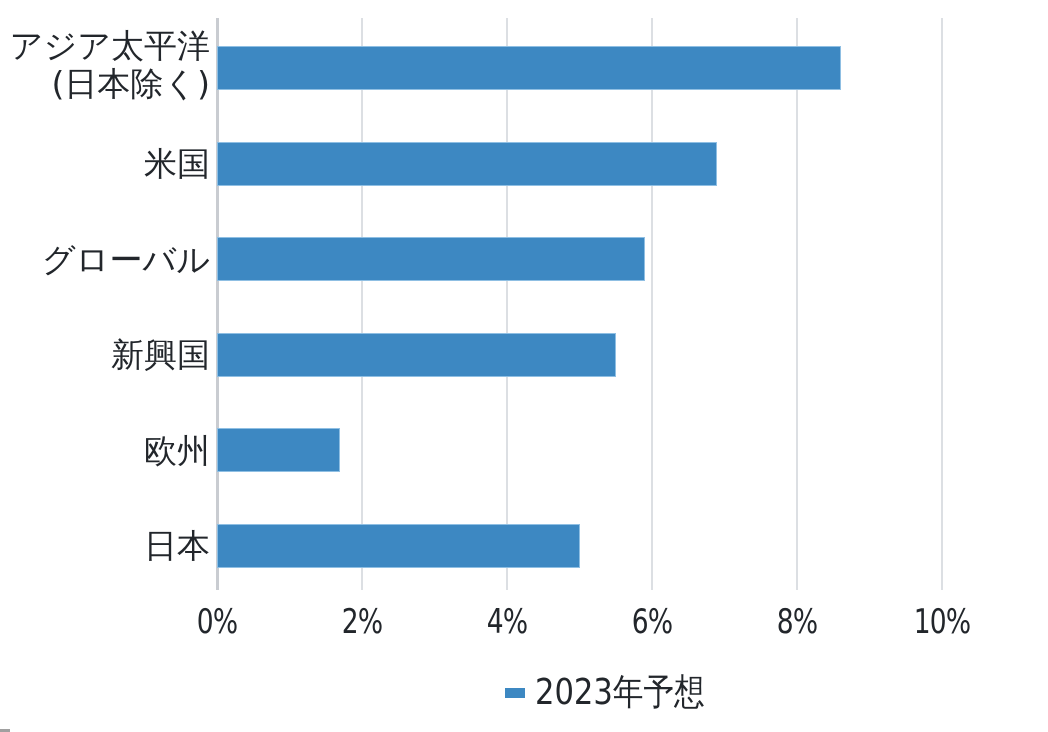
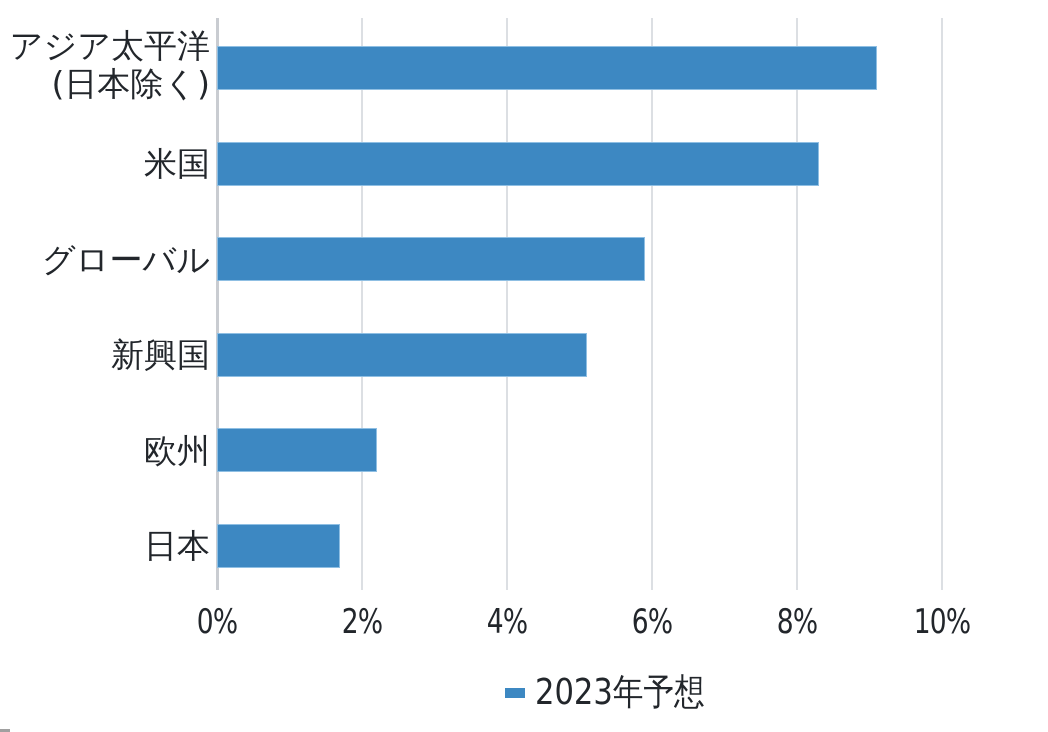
アジア太平洋(日本除く): 8.6% -> 9.1%
米国: 6.9% -> 8.3%
新興国: 5.5% -> 5.1%
欧州: 1.7% -> 2.2%
日本: 5.0% -> 1.7%
